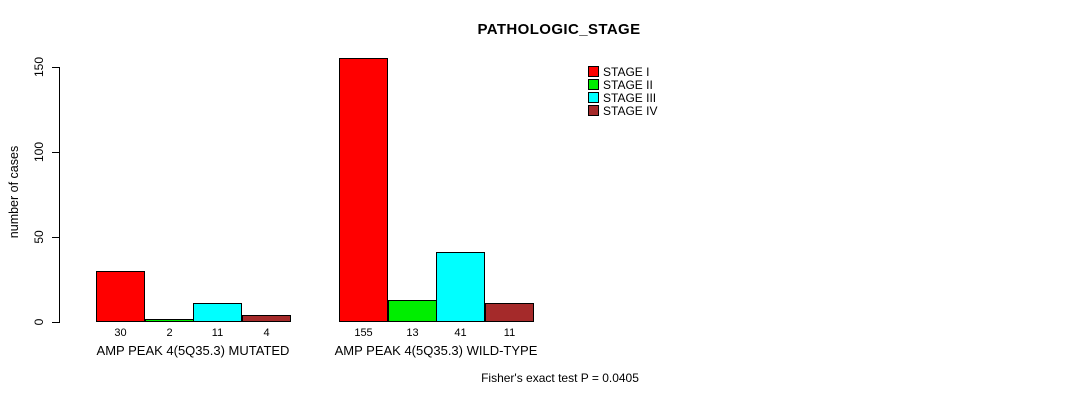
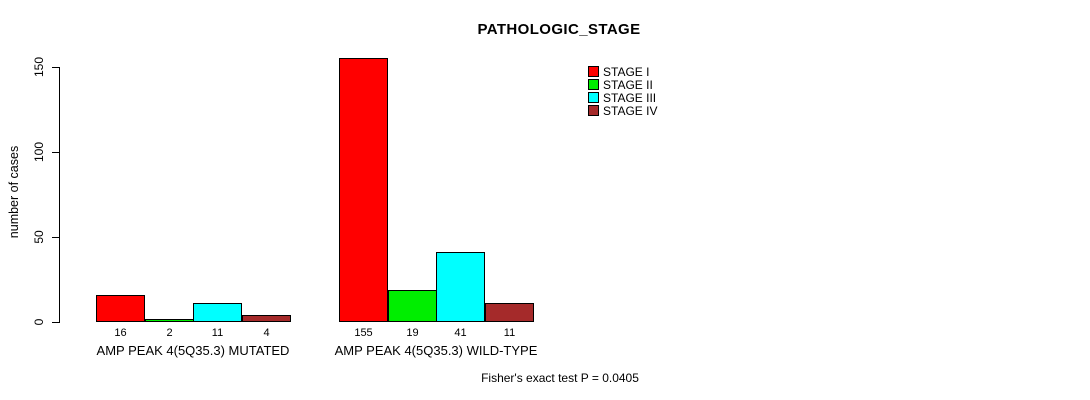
STAGE I/AMP PEAK 4(5Q35.3) MUTATED: 30 -> 16
STAGE II/AMP PEAK 4(5Q35.3) WILD-TYPE: 13 -> 19
